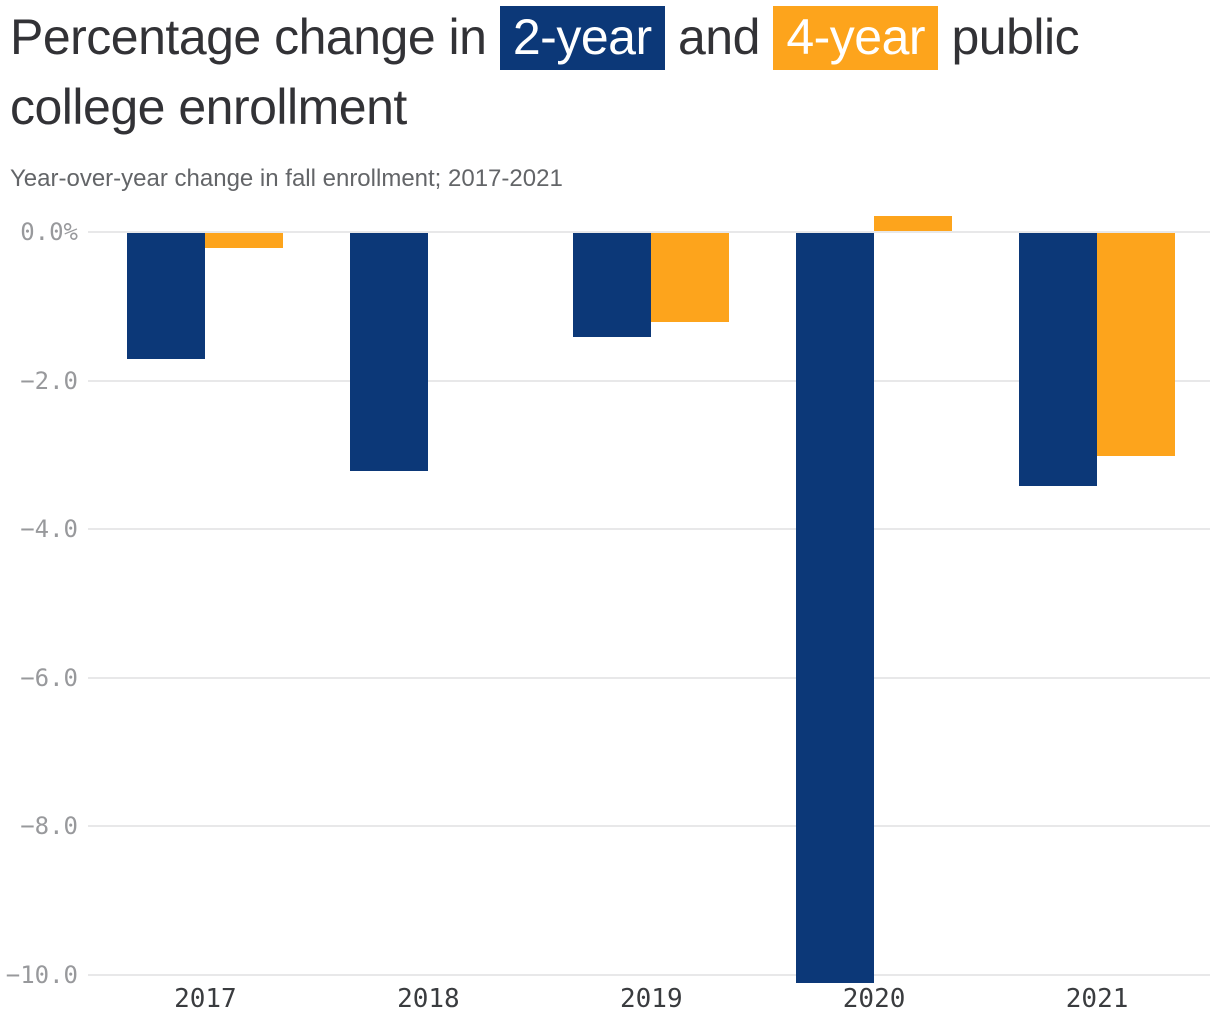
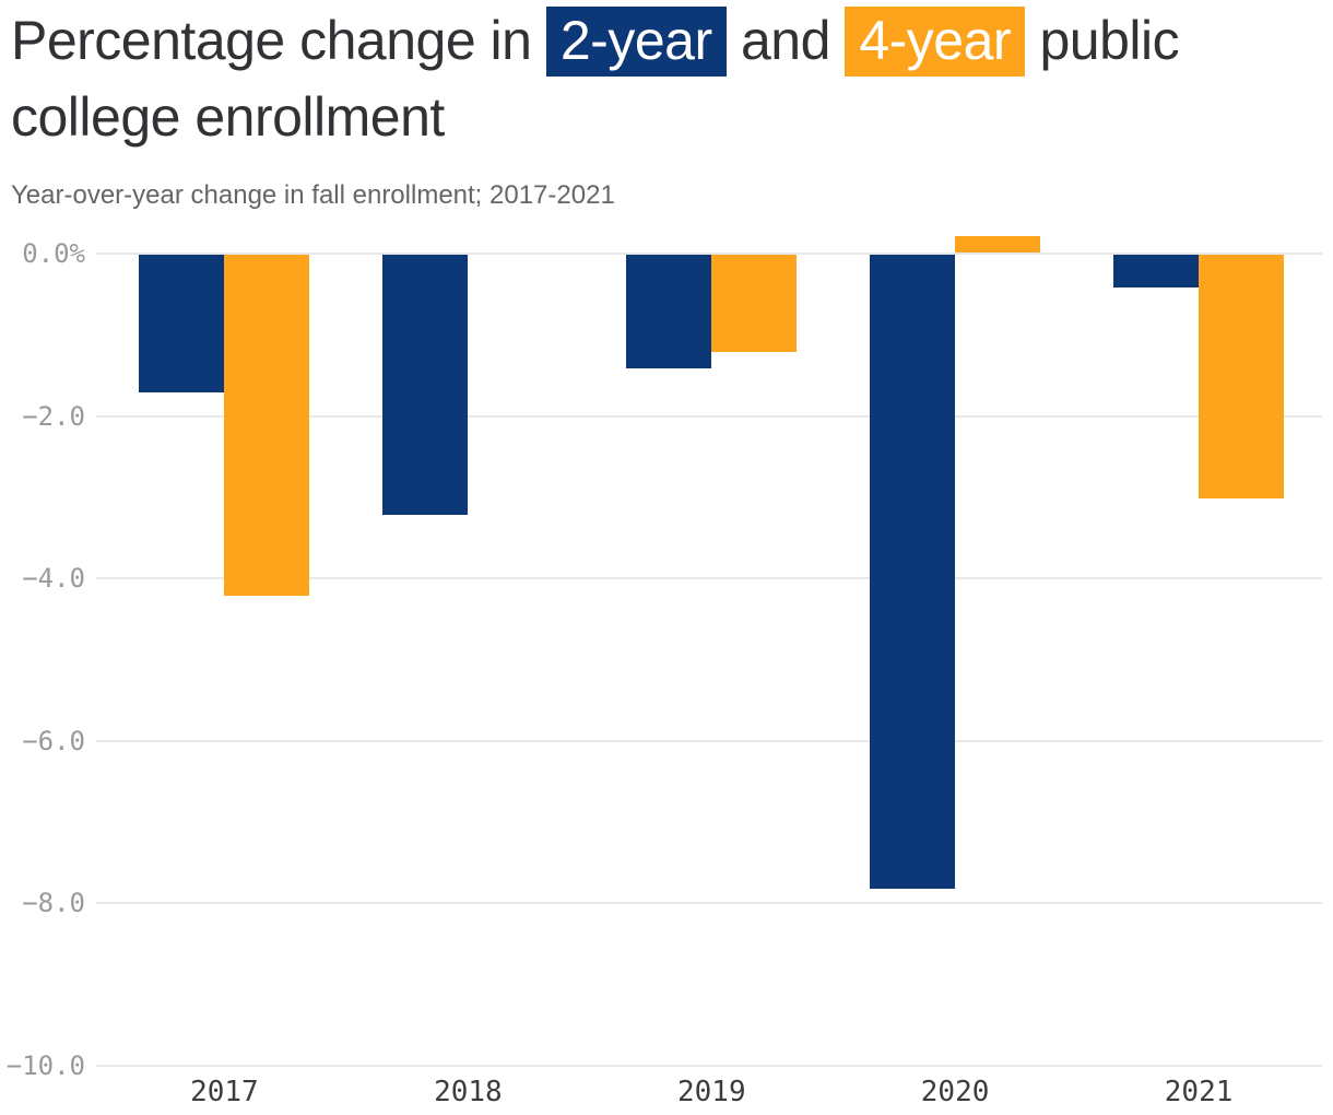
4-year/2017: -0.2% -> -4.2%
2-year/2020: -10.1% -> -7.8%
2-year/2021: -3.4% -> -0.4%
